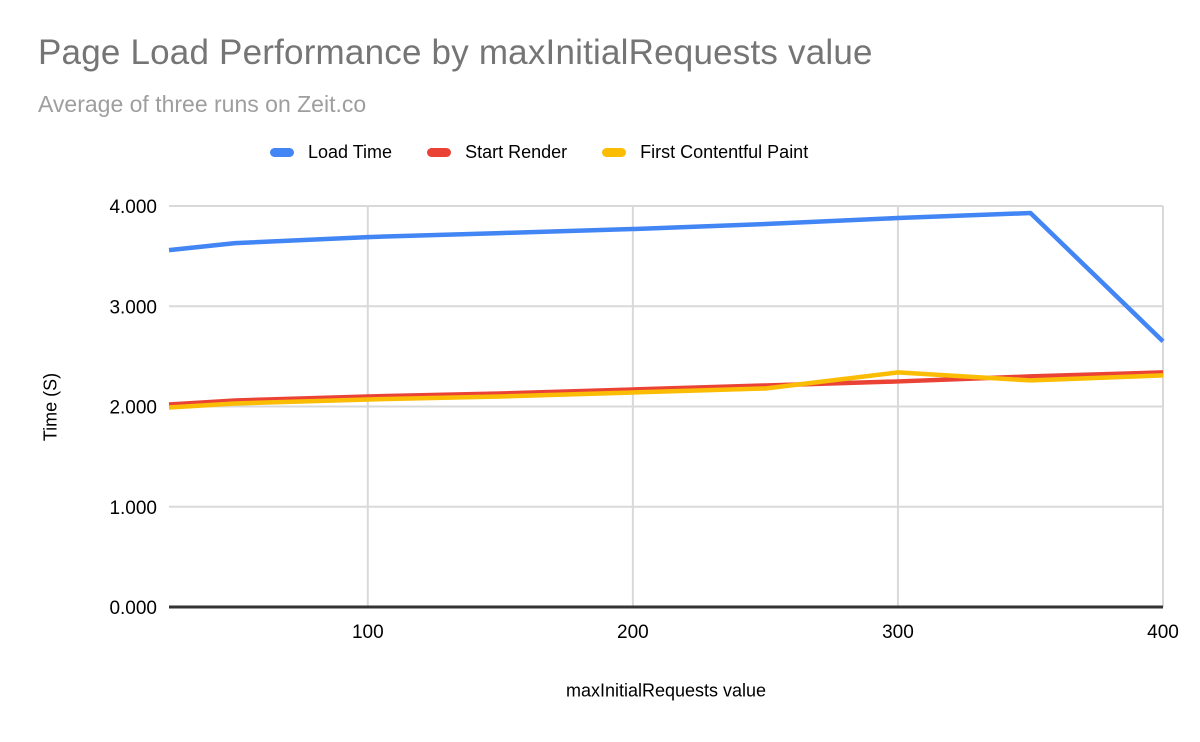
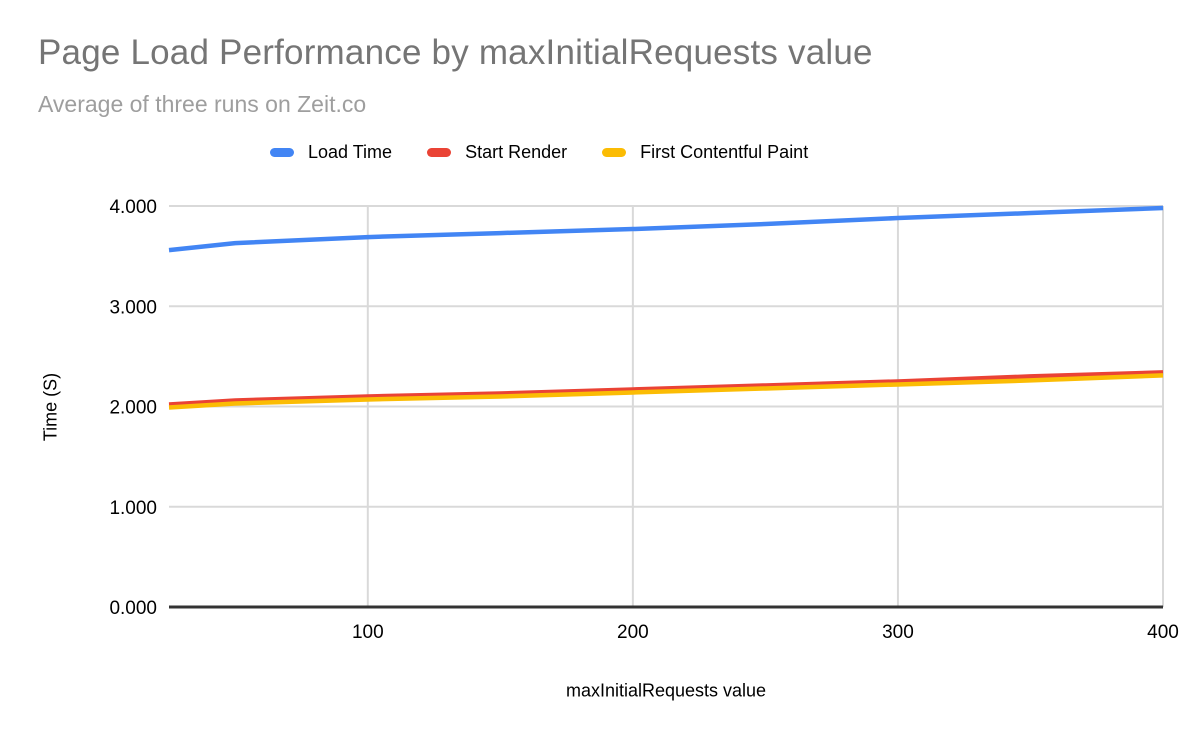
First Contentful Paint/300: 2.34 -> 2.22
Load Time/400: 2.65 -> 3.98
